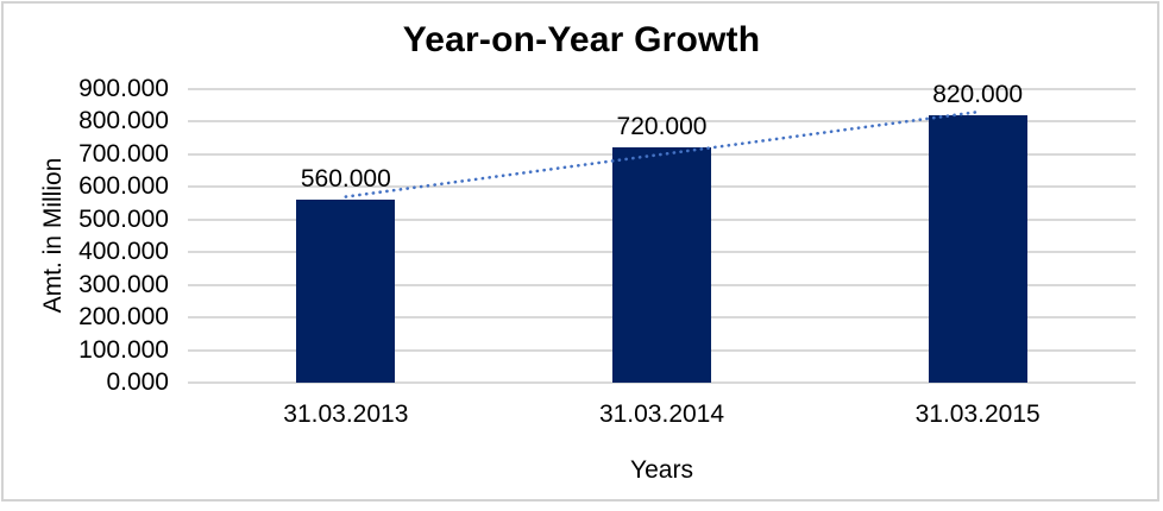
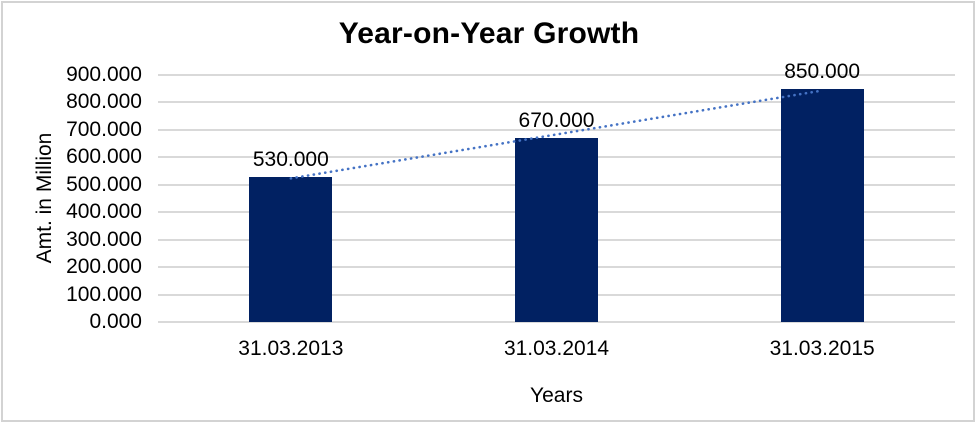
31.03.2013: 560.000 -> 530.000
31.03.2014: 720.000 -> 670.000
31.03.2015: 820.000 -> 850.000
